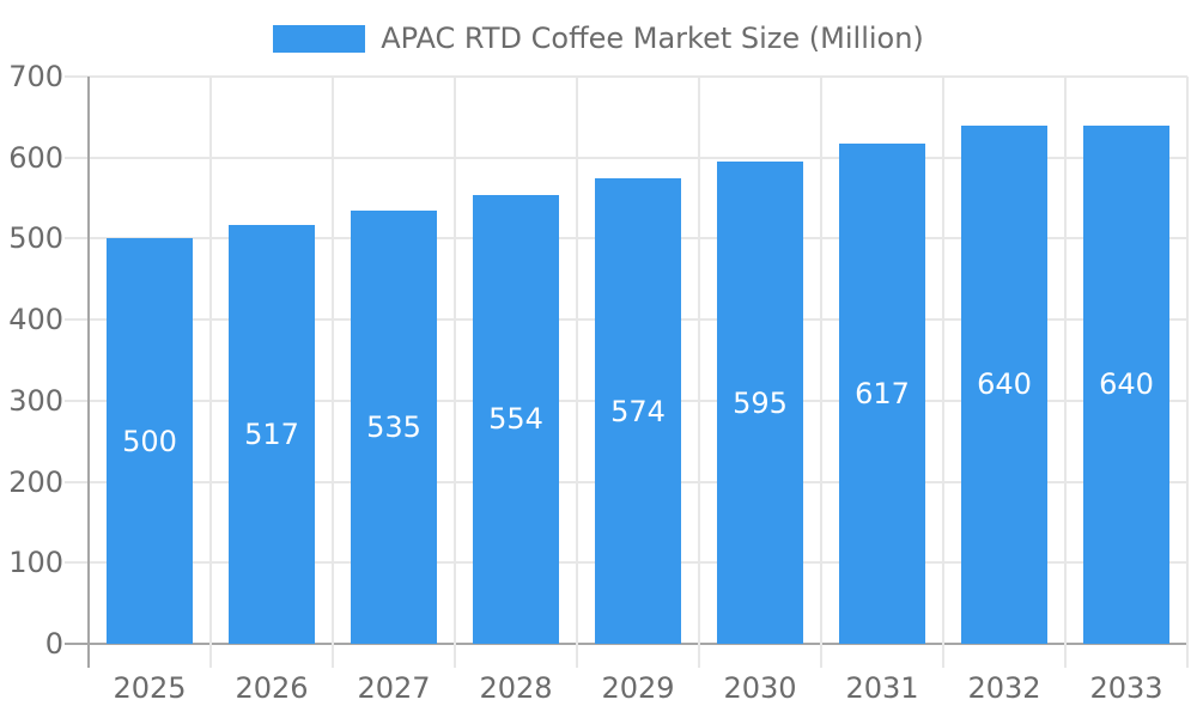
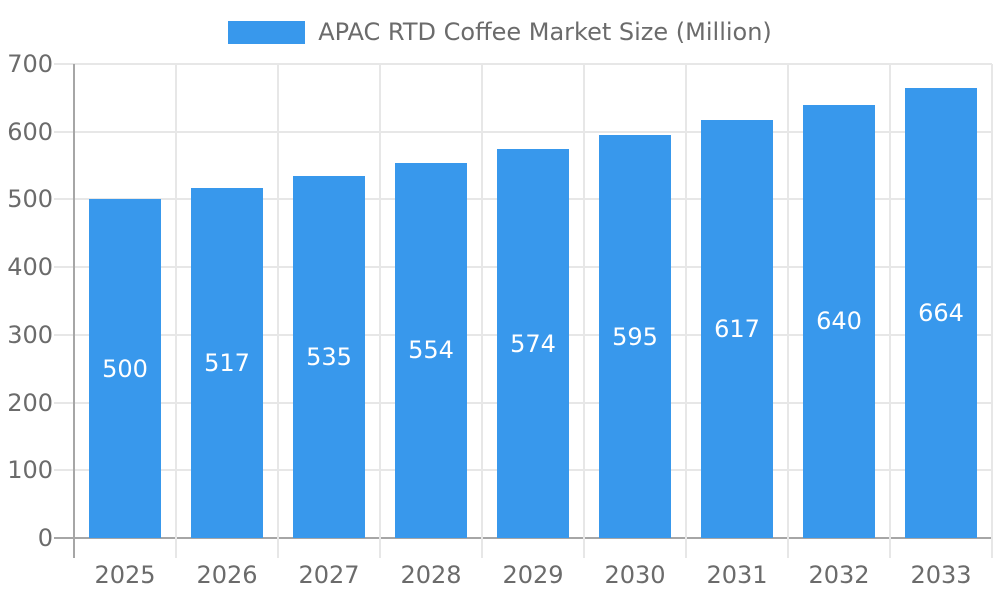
2033: 640 -> 664
